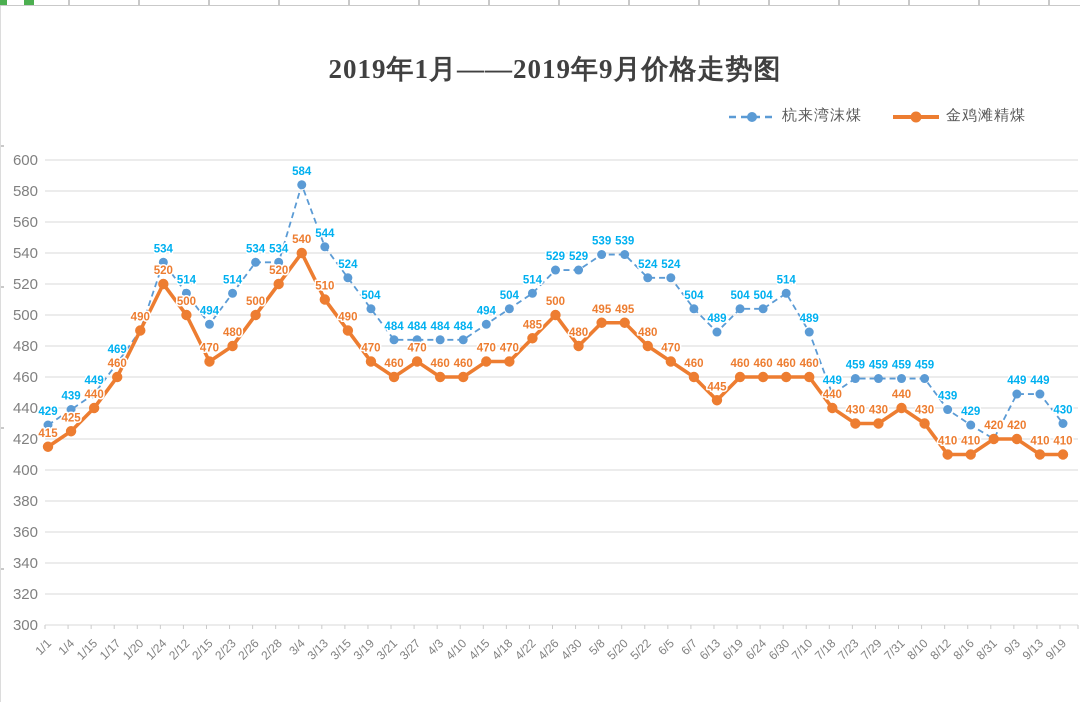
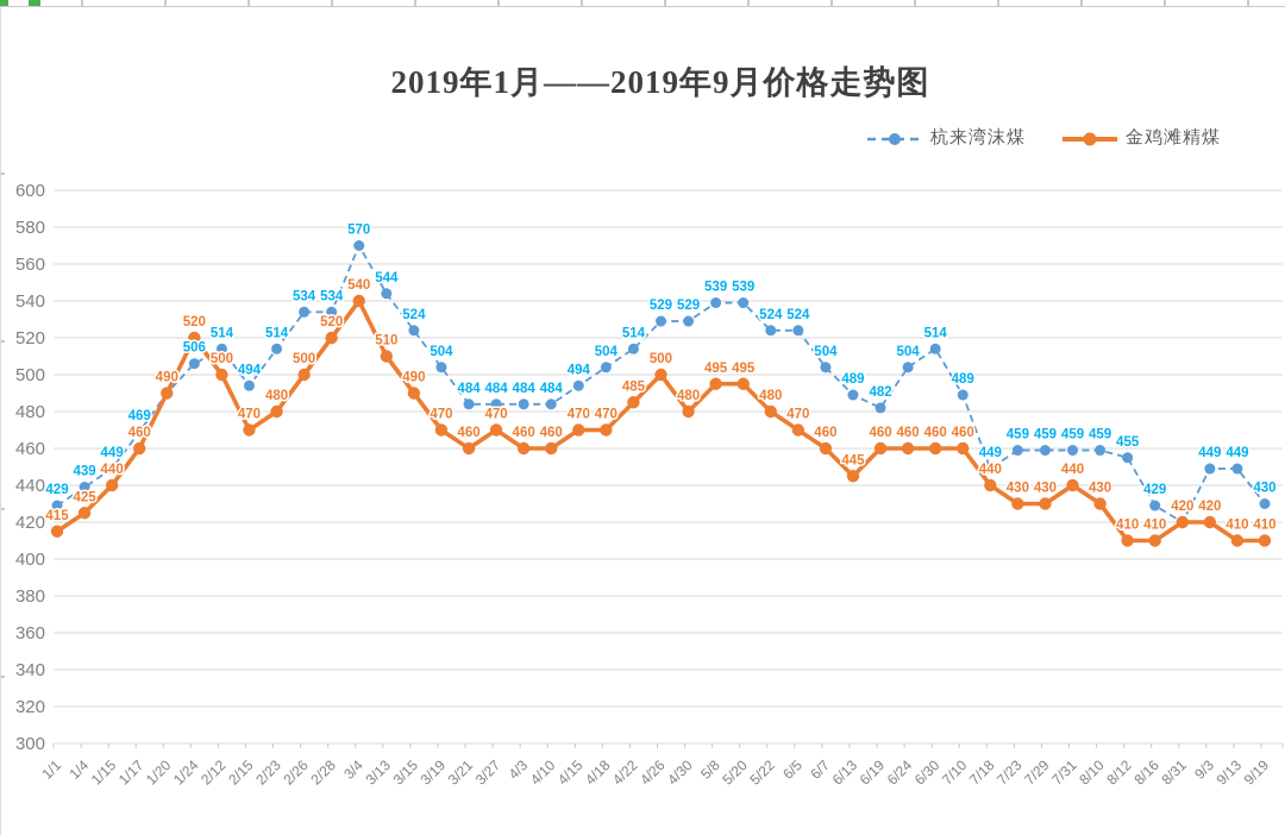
杭来湾沫煤/1/24: 534 -> 506
杭来湾沫煤/3/4: 584 -> 570
杭来湾沫煤/6/19: 504 -> 482
杭来湾沫煤/8/12: 439 -> 455
